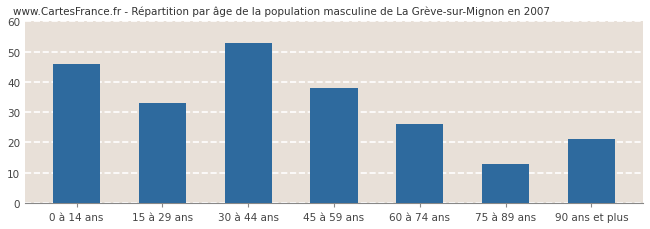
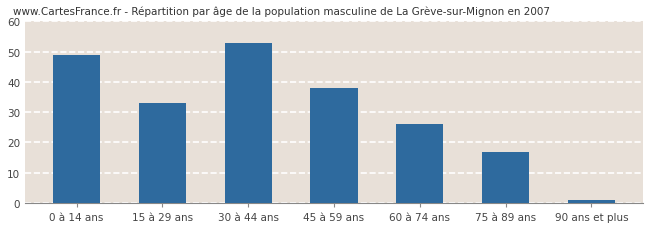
0 à 14 ans: 46 -> 49
75 à 89 ans: 13 -> 17
90 ans et plus: 21 -> 1
